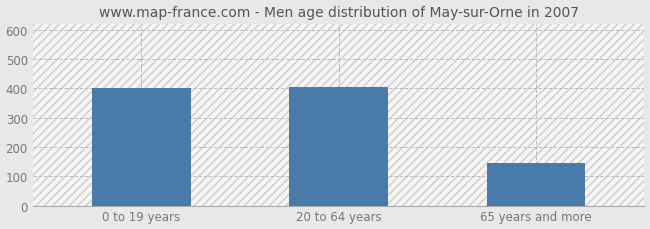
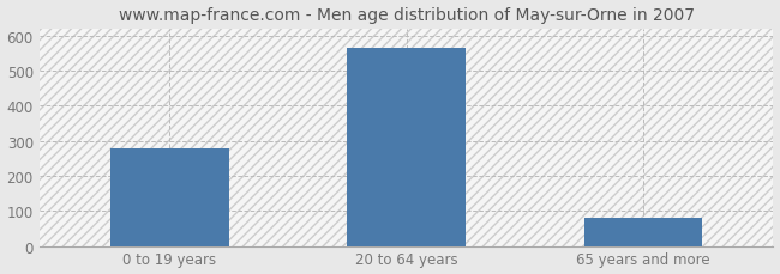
0 to 19 years: 400 -> 280
20 to 64 years: 405 -> 565
65 years and more: 145 -> 82
